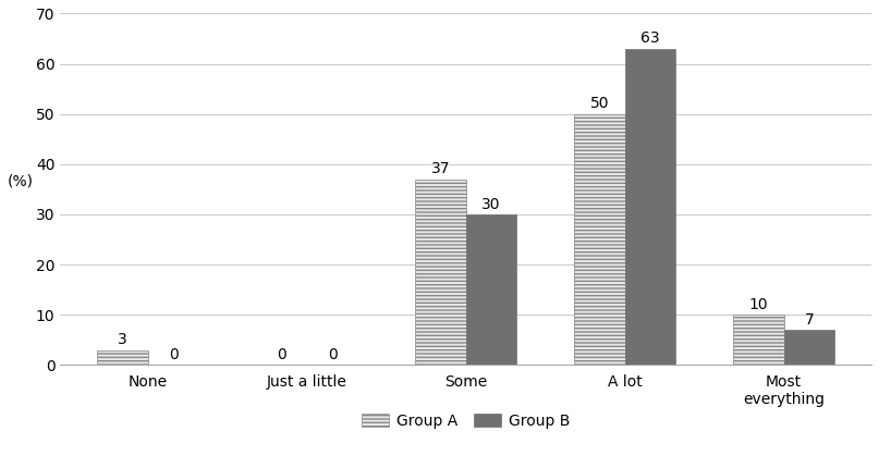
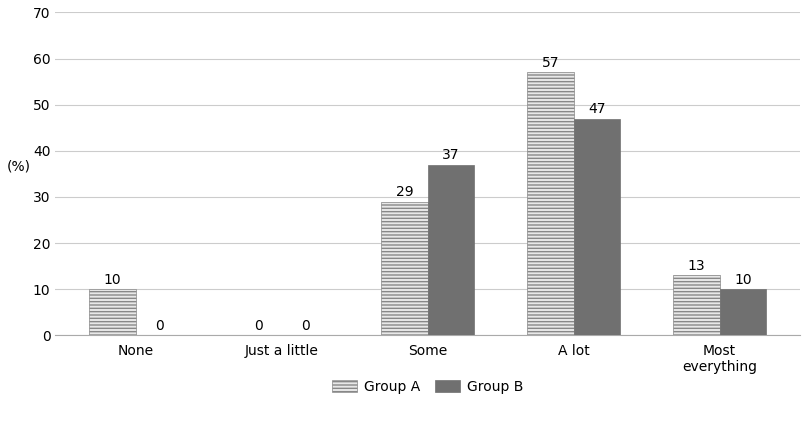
Group A/None: 3 -> 10
Group A/Some: 37 -> 29
Group B/Some: 30 -> 37
Group A/A lot: 50 -> 57
Group B/A lot: 63 -> 47
Group A/Most everything: 10 -> 13
Group B/Most everything: 7 -> 10
